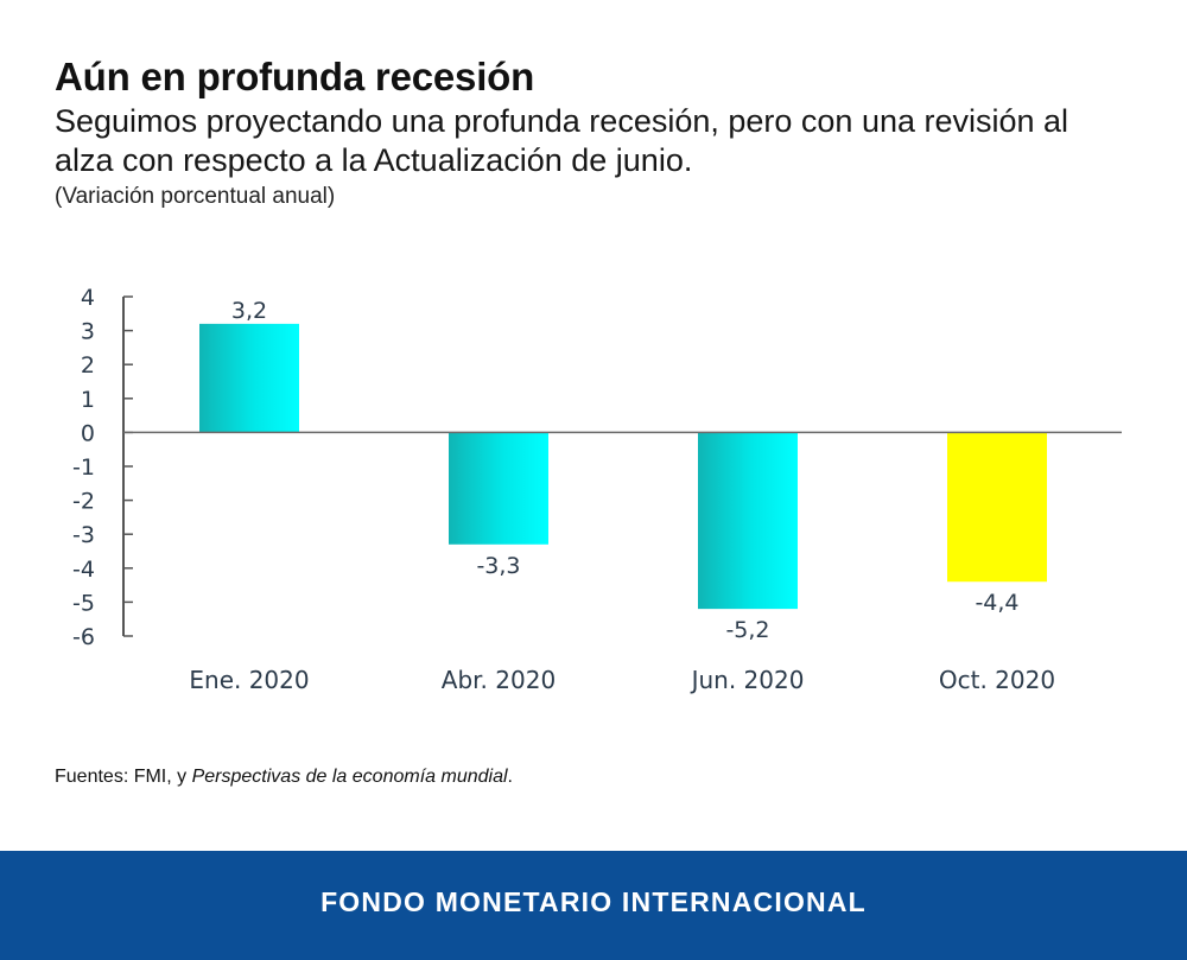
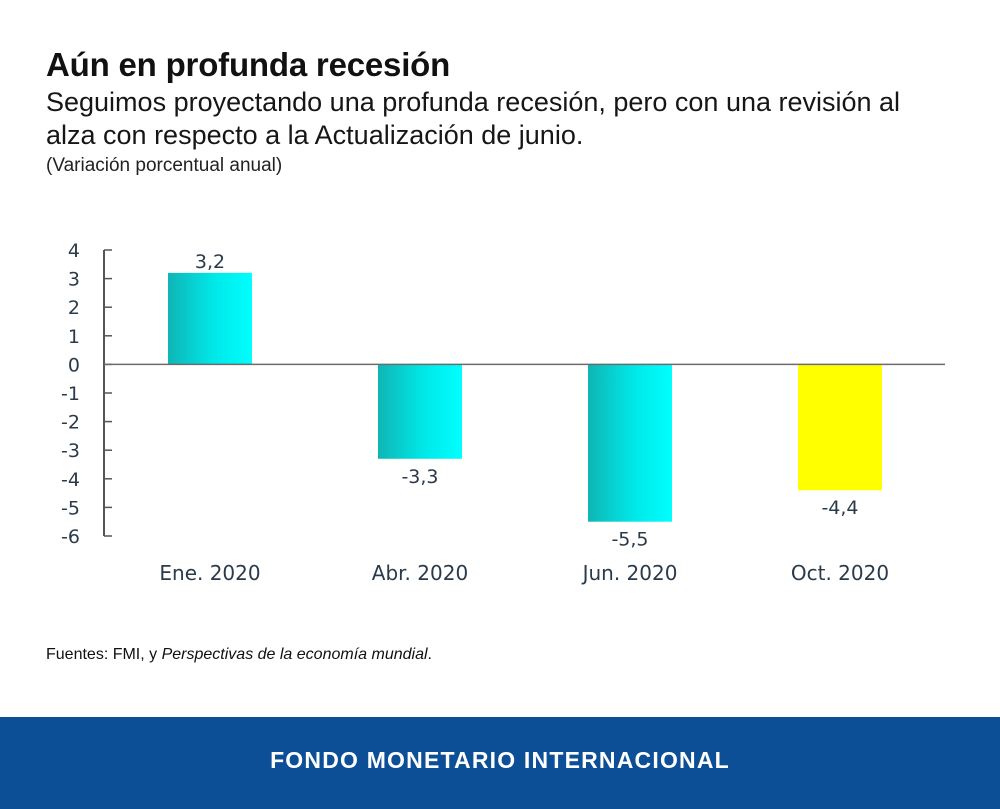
Jun. 2020: -5,2 -> -5,5
